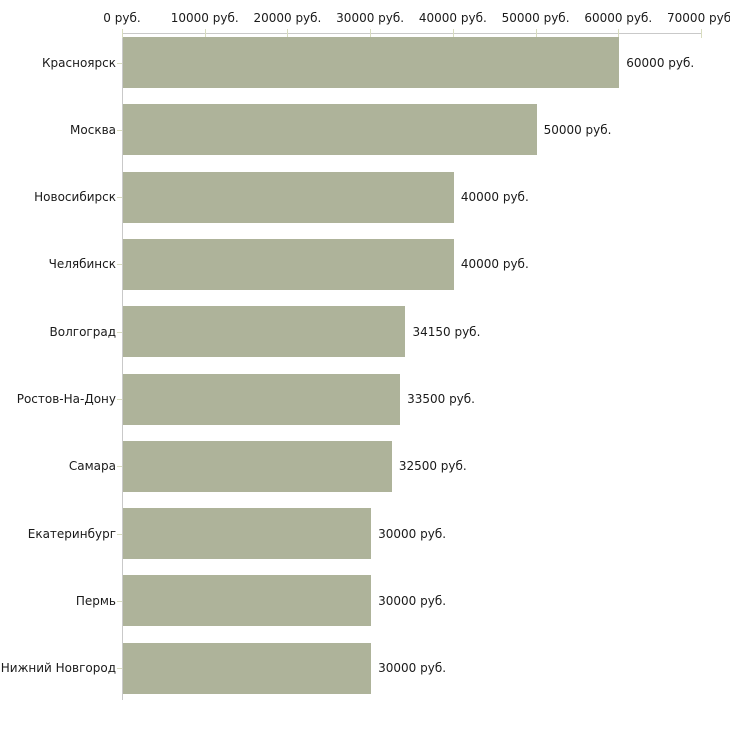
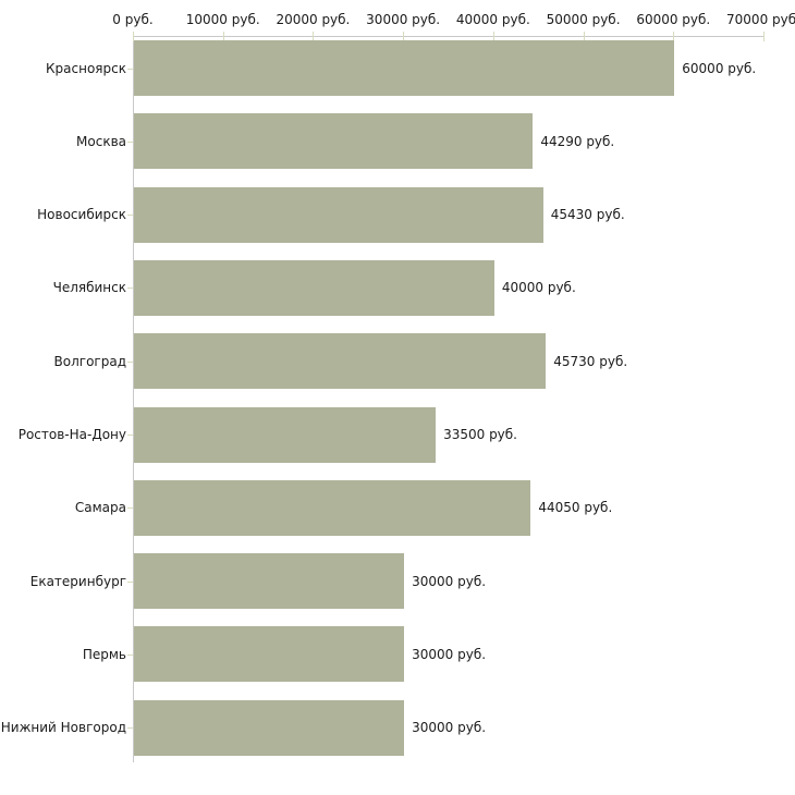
Москва: 50000 -> 44290
Новосибирск: 40000 -> 45430
Волгоград: 34150 -> 45730
Самара: 32500 -> 44050
